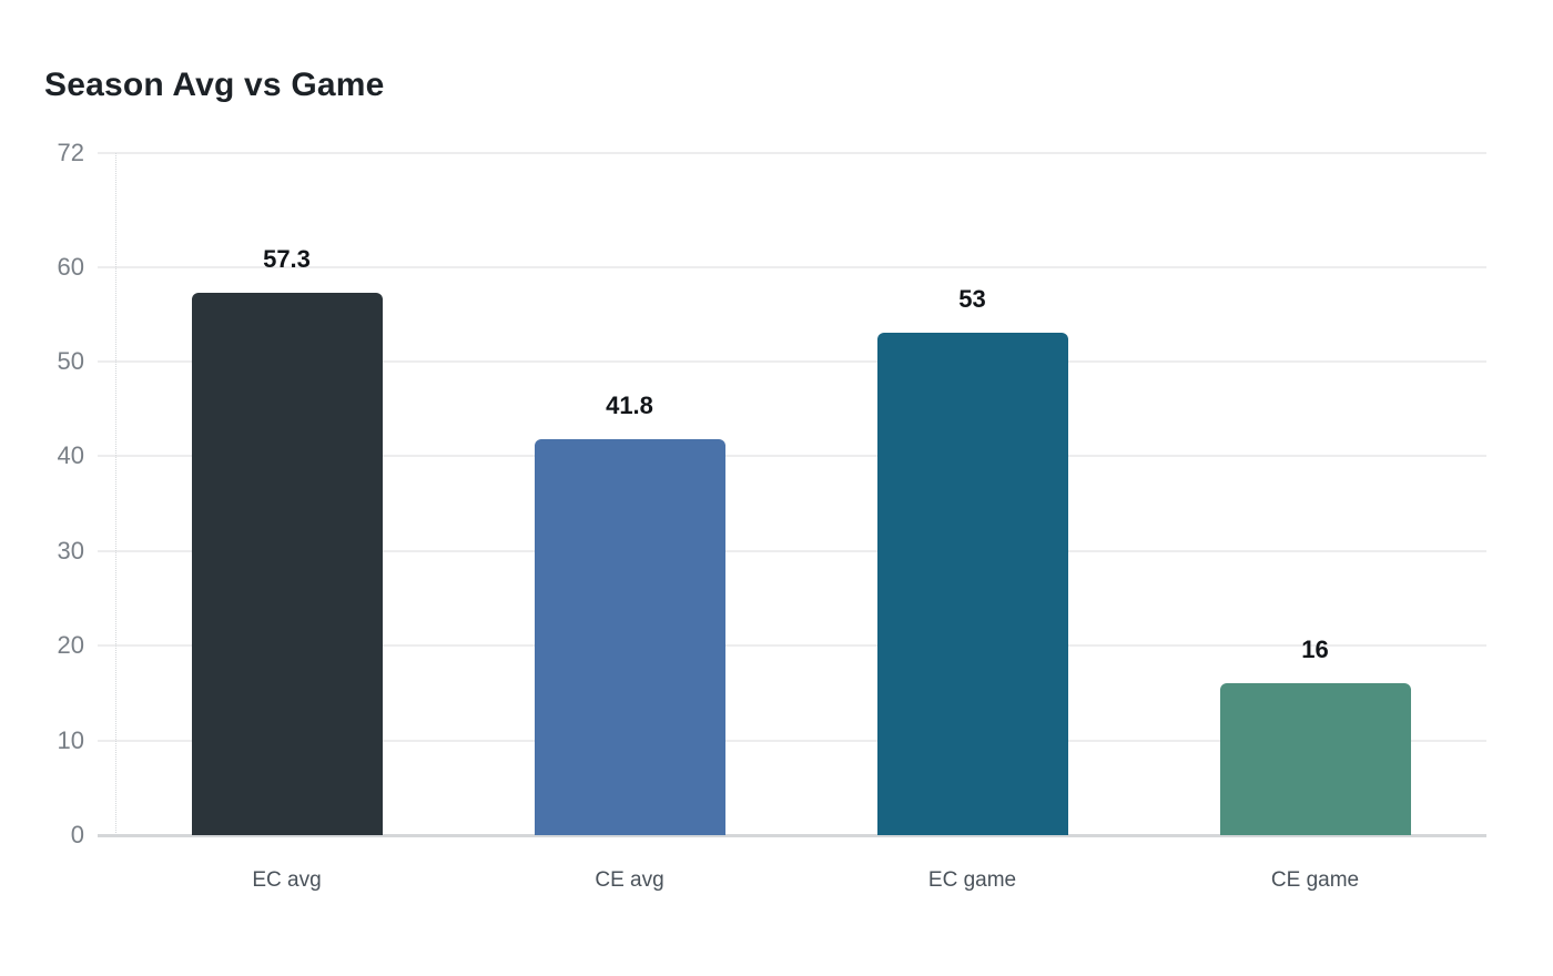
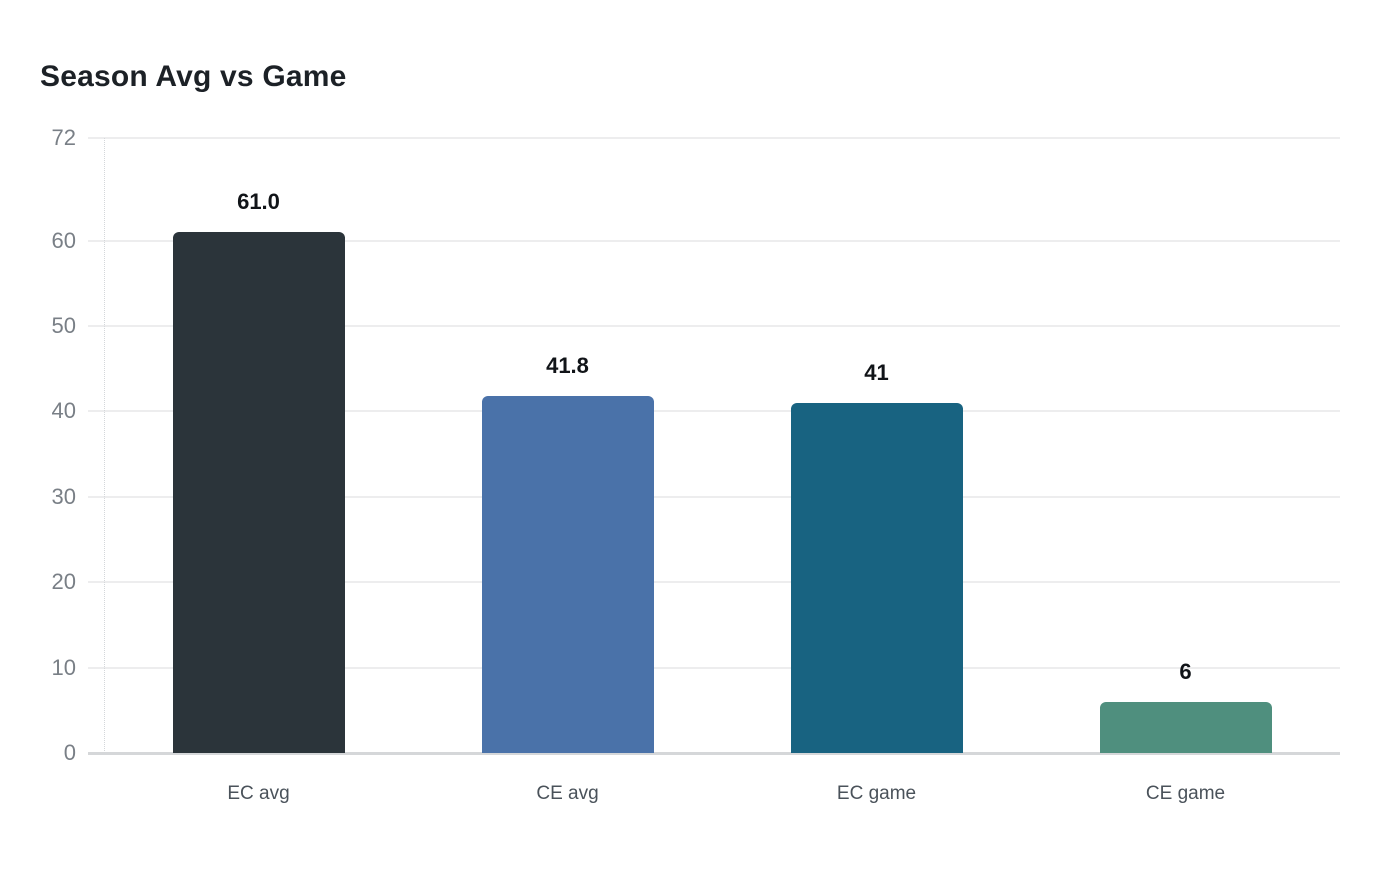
EC avg: 57.3 -> 61.0
EC game: 53 -> 41
CE game: 16 -> 6
